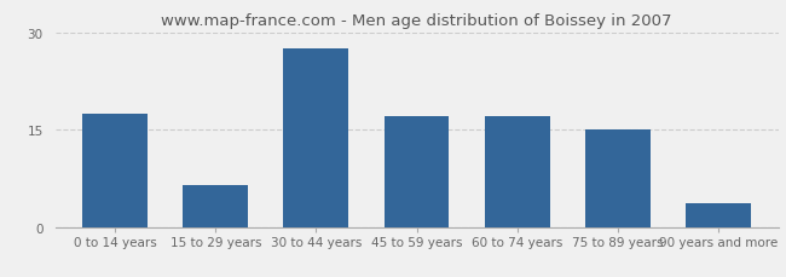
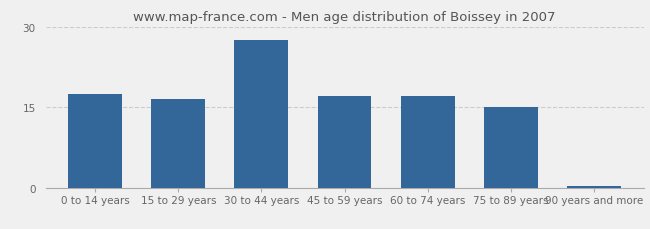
15 to 29 years: 6.4 -> 16.5
90 years and more: 3.6 -> 0.3
